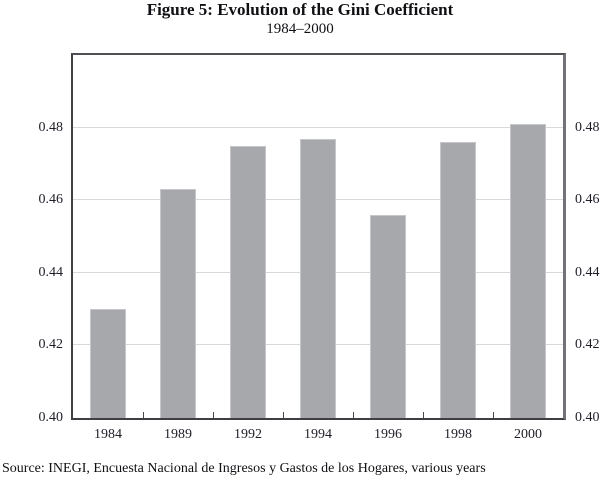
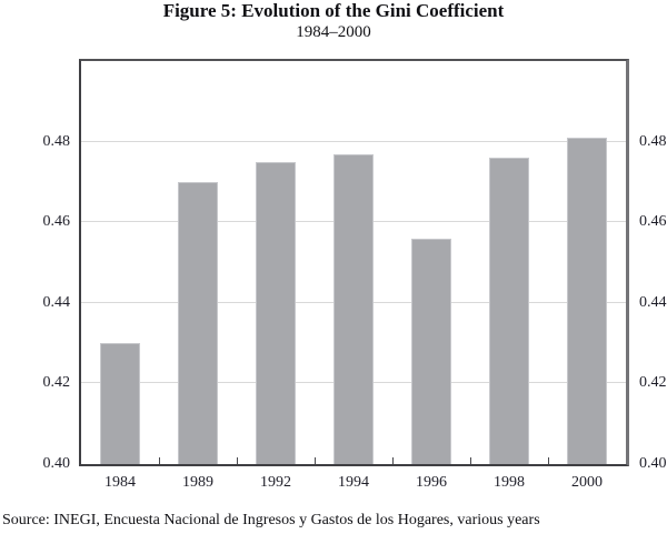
1989: 0.463 -> 0.470
